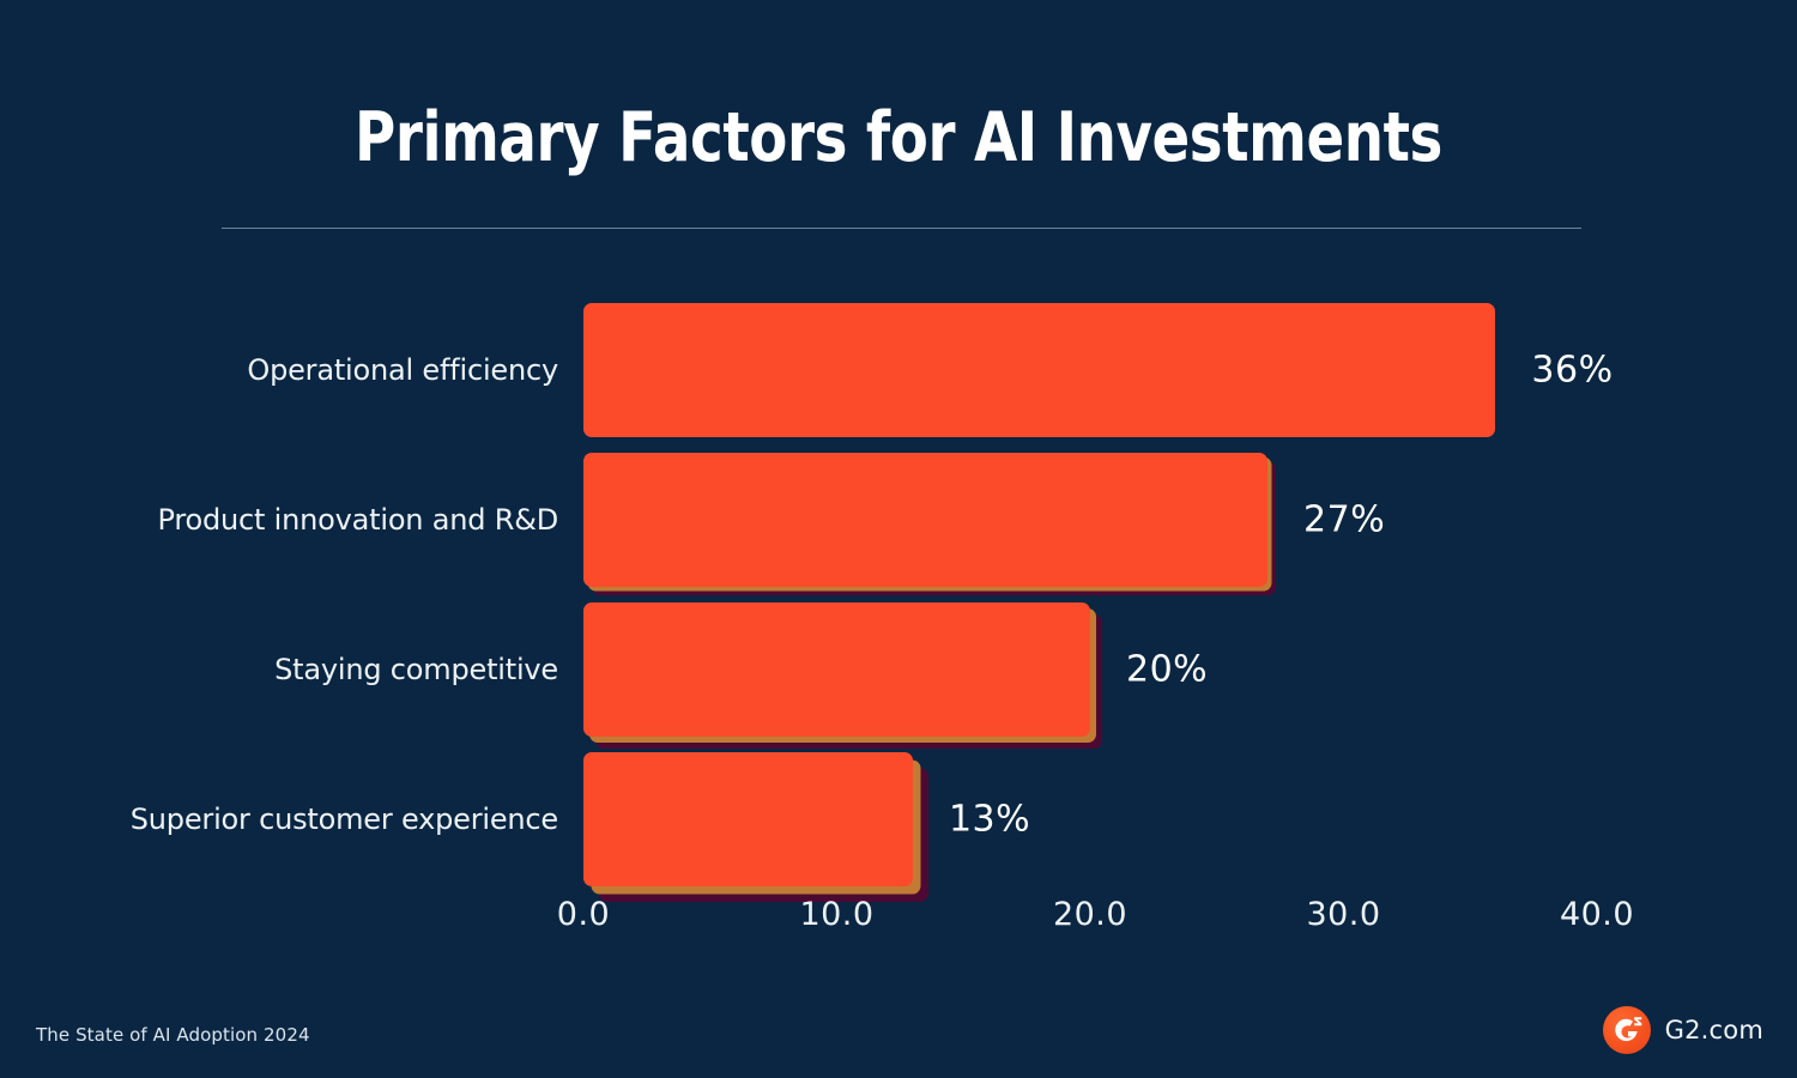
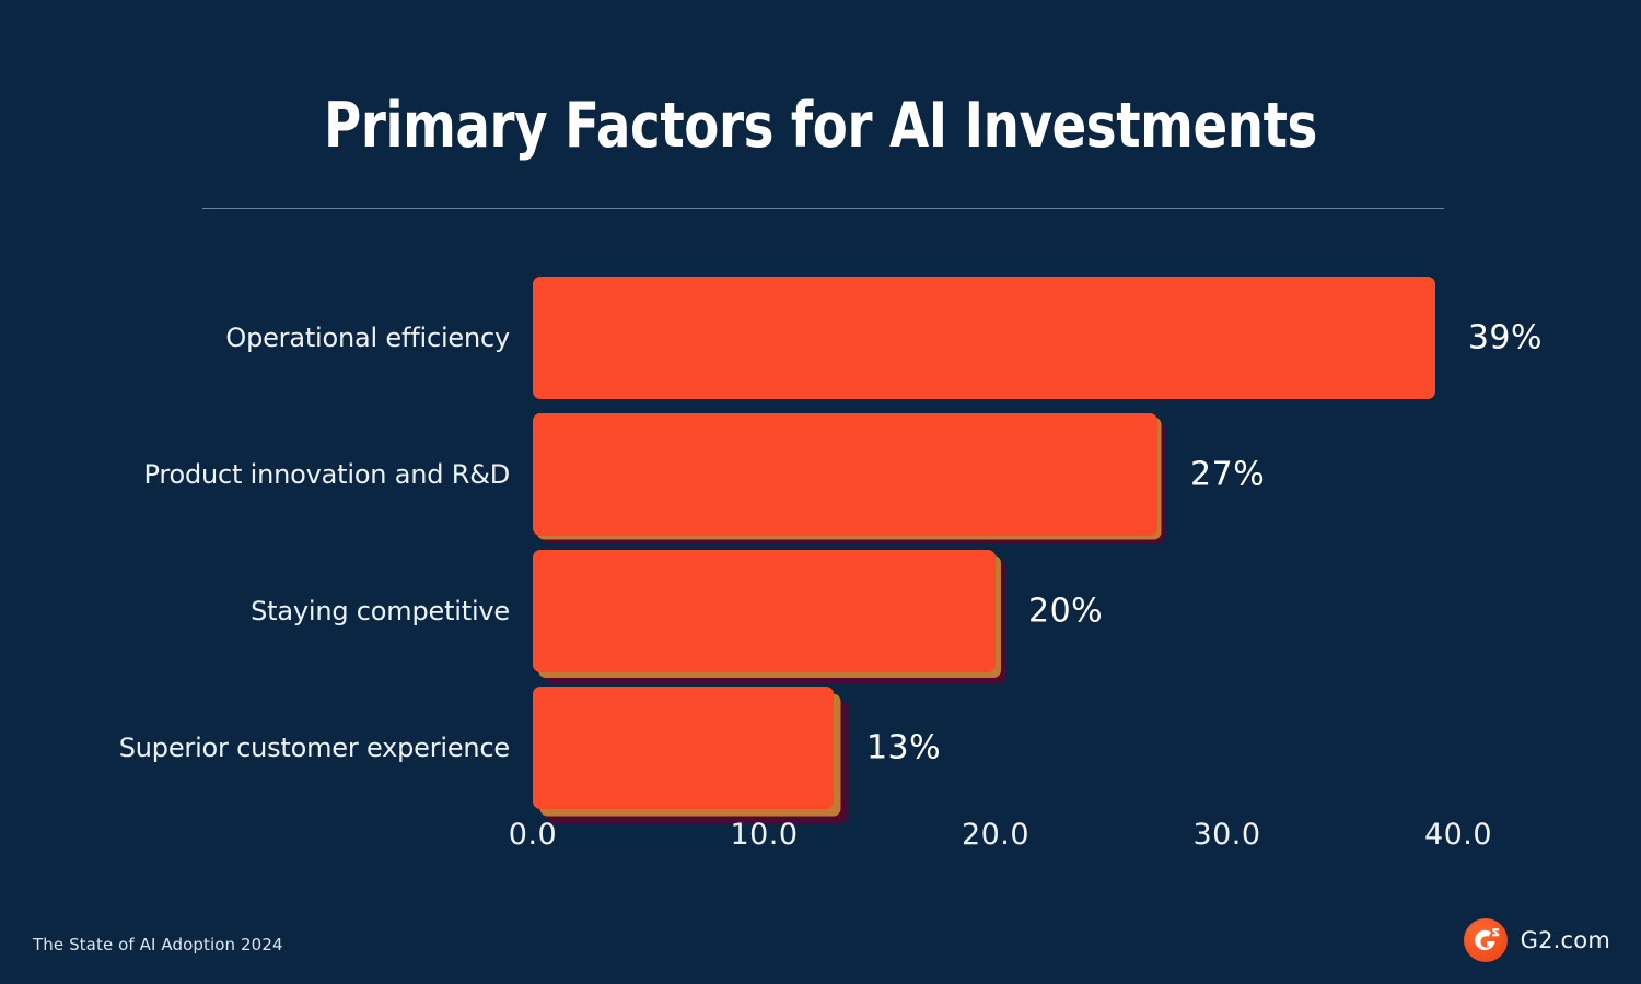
Operational efficiency: 36% -> 39%
